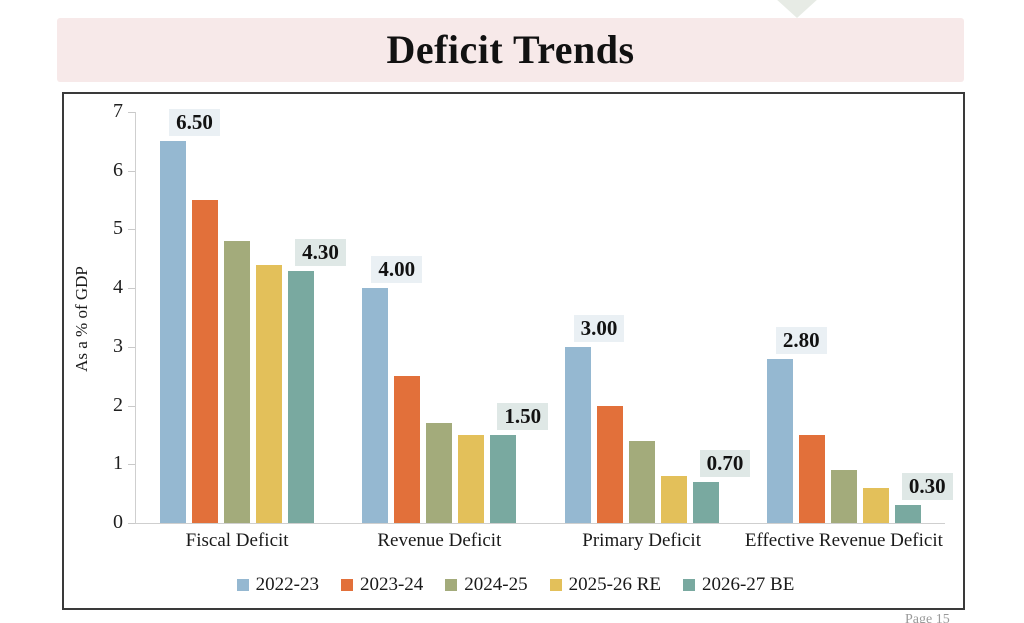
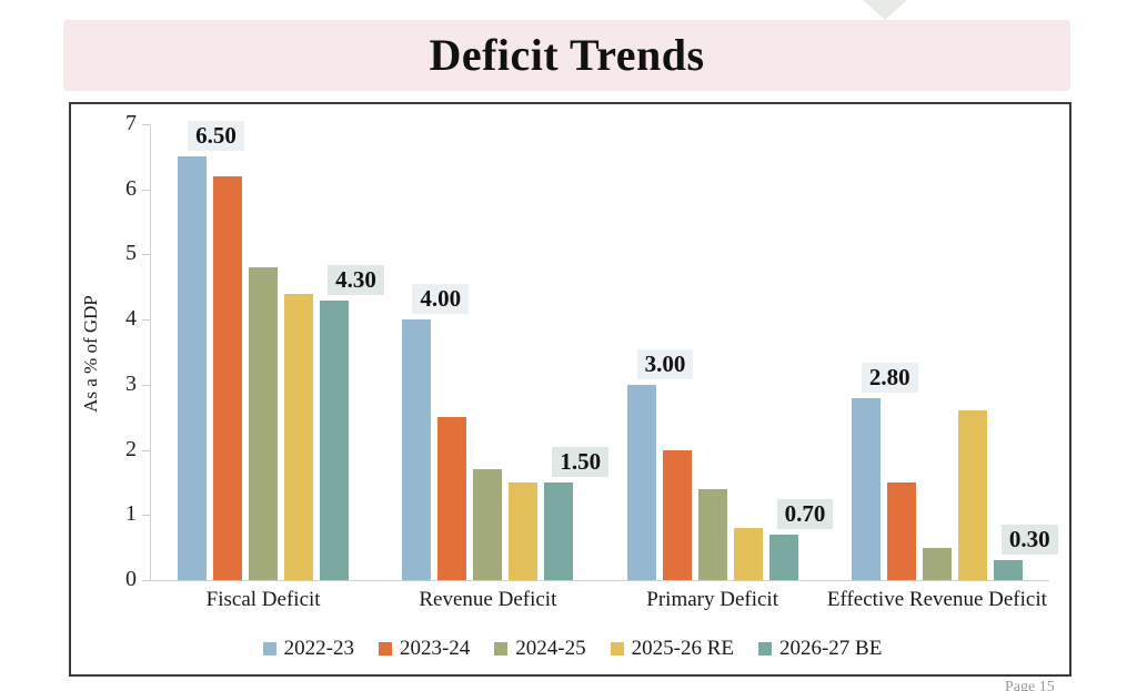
2023-24/Fiscal Deficit: 5.5 -> 6.2
2024-25/Effective Revenue Deficit: 0.9 -> 0.5
2025-26 RE/Effective Revenue Deficit: 0.6 -> 2.6
